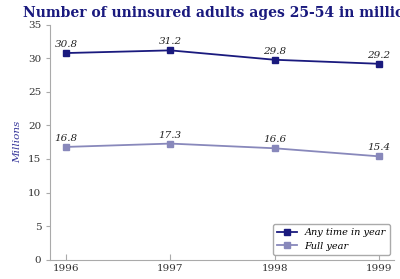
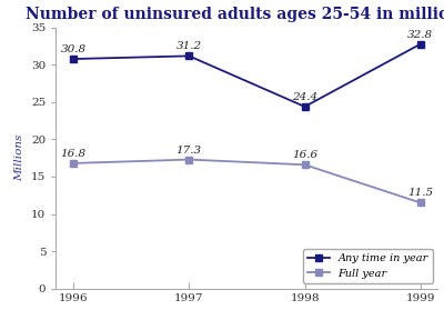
Any time in year/1998: 29.8 -> 24.4
Any time in year/1999: 29.2 -> 32.8
Full year/1999: 15.4 -> 11.5
